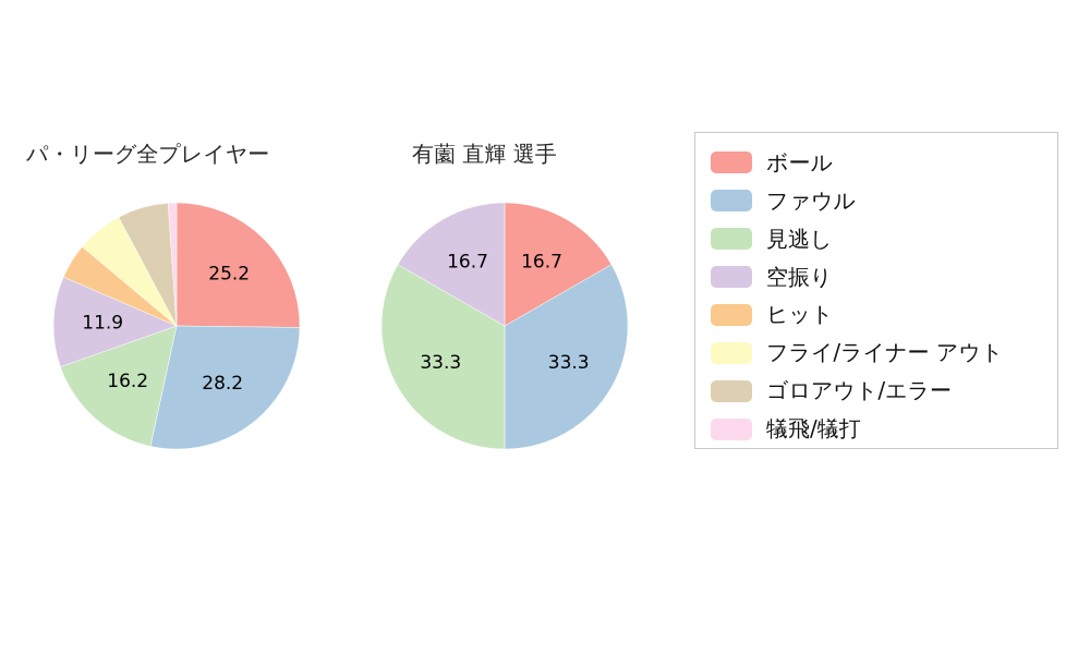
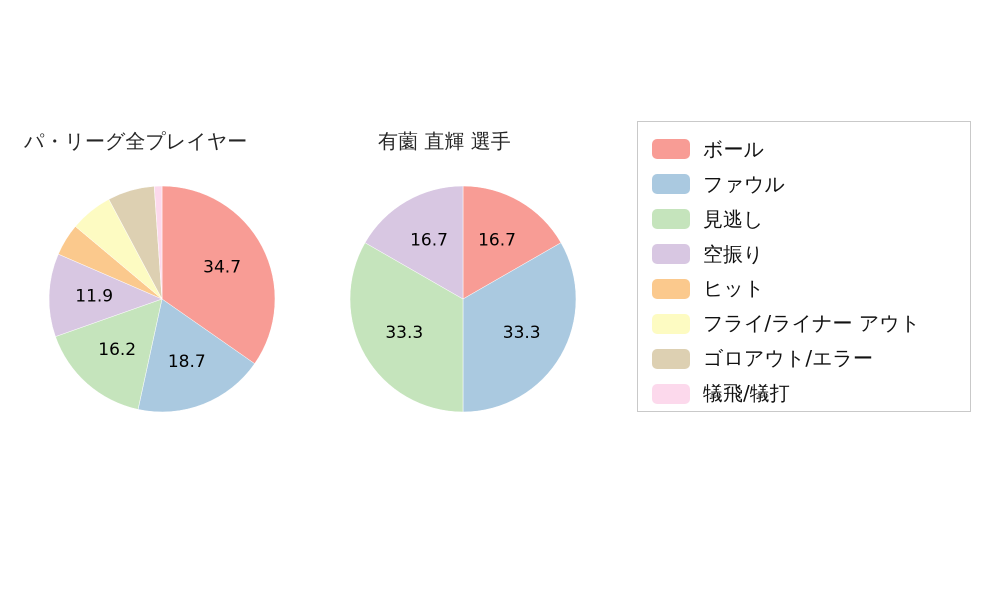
パ・リーグ全プレイヤー/ボール: 25.2 -> 34.7
パ・リーグ全プレイヤー/ファウル: 28.2 -> 18.7
